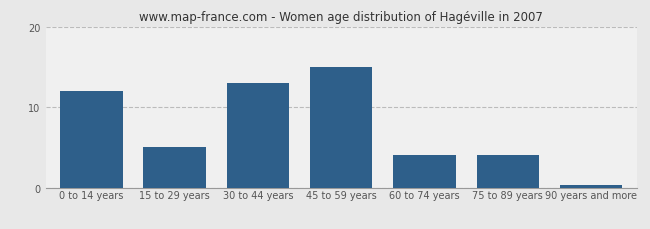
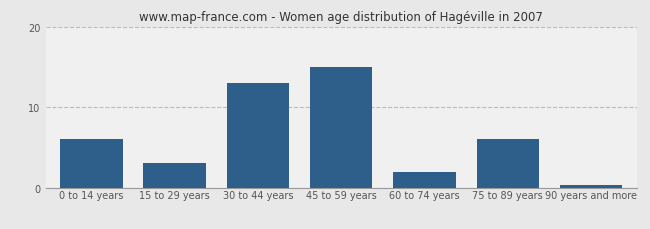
0 to 14 years: 12.0 -> 6.0
15 to 29 years: 5.0 -> 3.0
60 to 74 years: 4.0 -> 2.0
75 to 89 years: 4.0 -> 6.0
